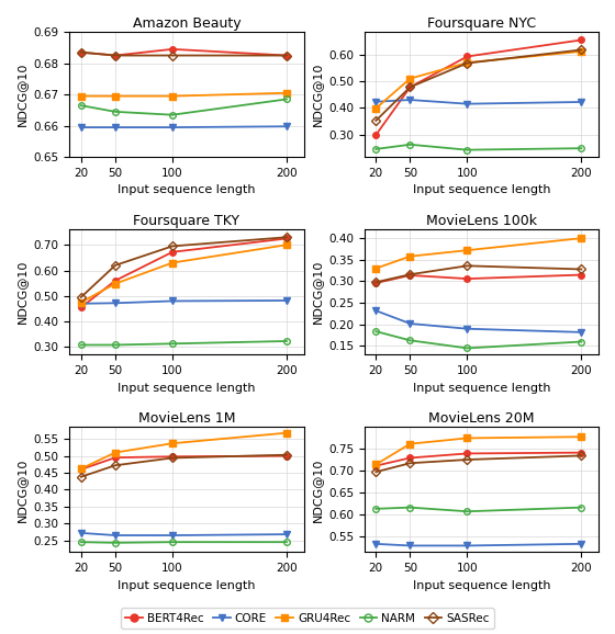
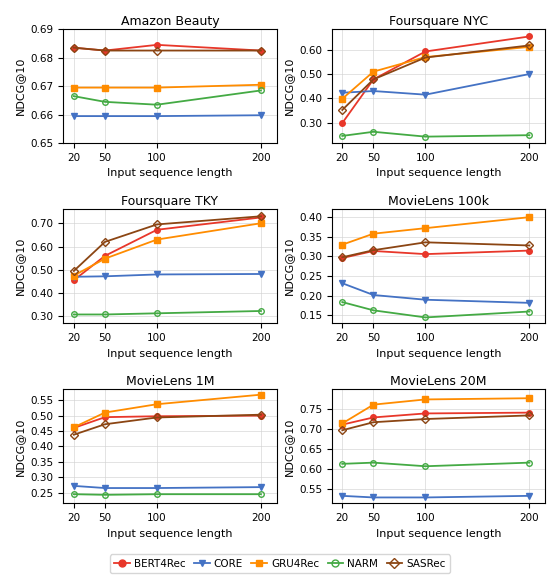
Foursquare NYC/CORE/200: 0.422 -> 0.500
